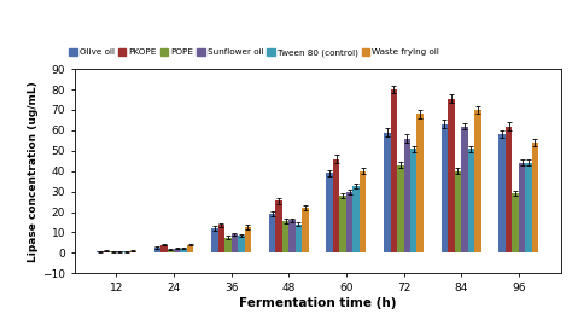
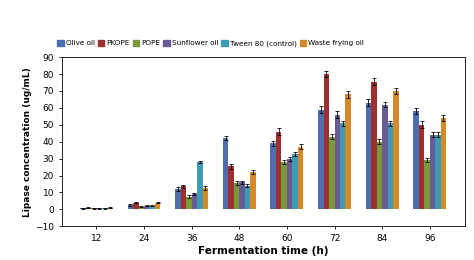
Tween 80 (control)/36: 8 -> 28
Olive oil/48: 19 -> 42
Waste frying oil/60: 40 -> 37
PKOPE/96: 62 -> 50
